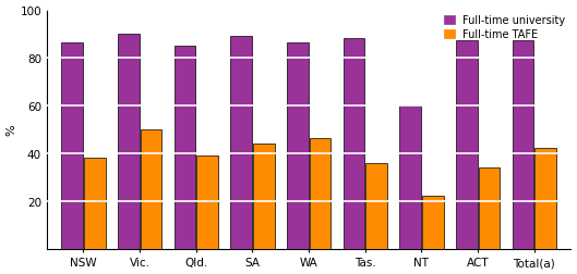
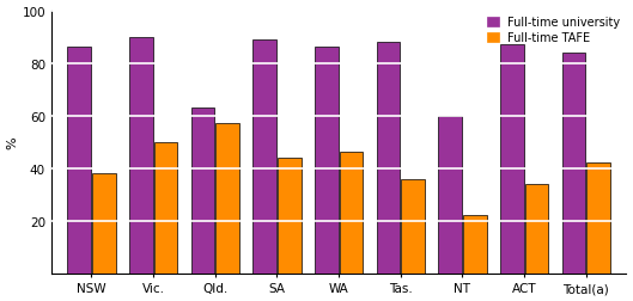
Full-time university/Qld.: 85 -> 63
Full-time TAFE/Qld.: 39 -> 57
Full-time university/Total(a): 87 -> 84
